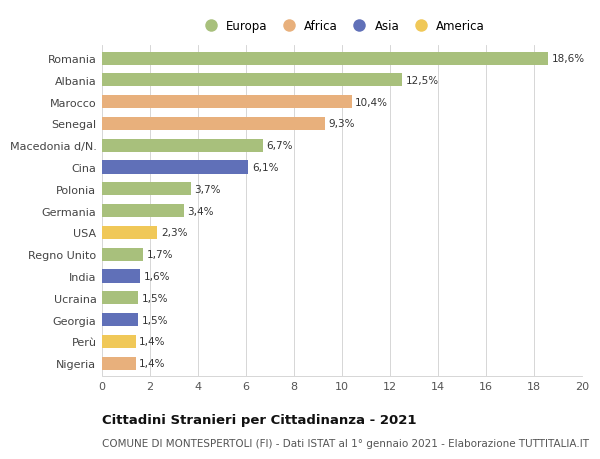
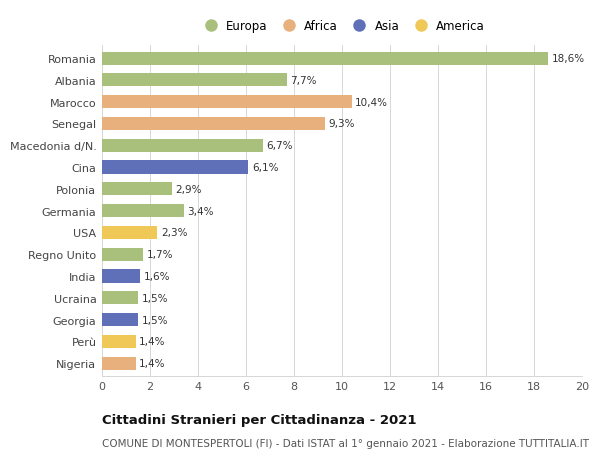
Albania: 12,5% -> 7,7%
Polonia: 3,7% -> 2,9%
